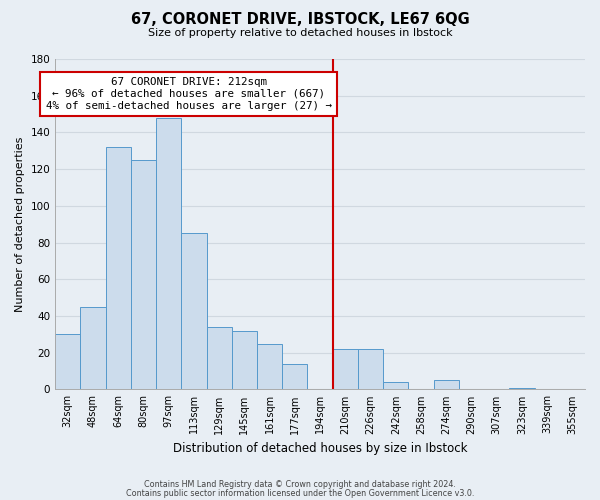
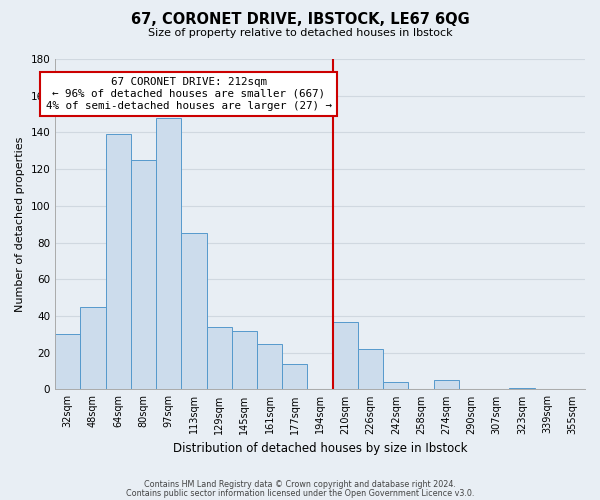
64sqm: 132 -> 139
210sqm: 22 -> 37
